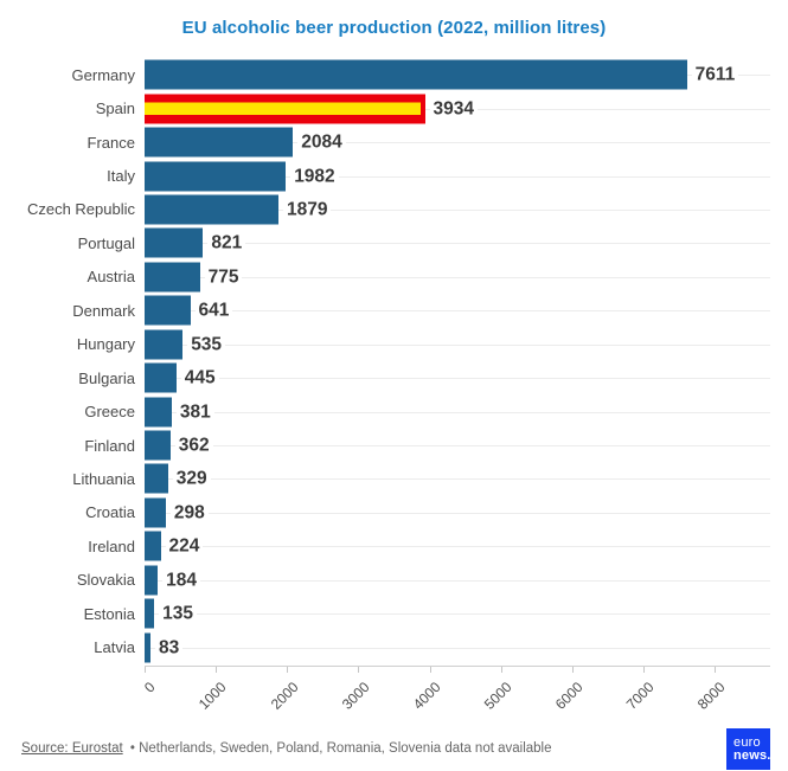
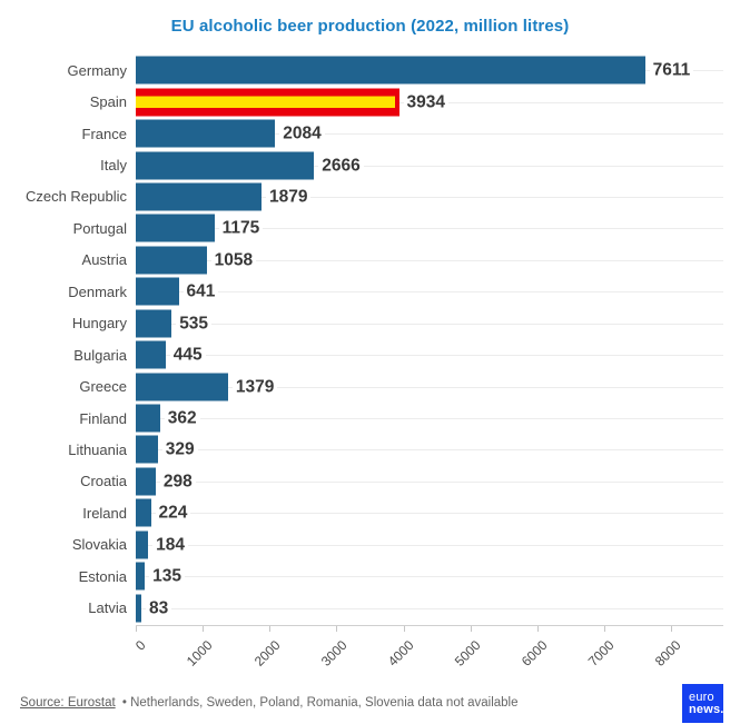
Italy: 1982 -> 2666
Portugal: 821 -> 1175
Austria: 775 -> 1058
Greece: 381 -> 1379
